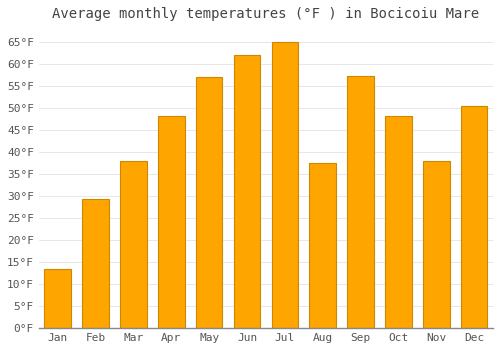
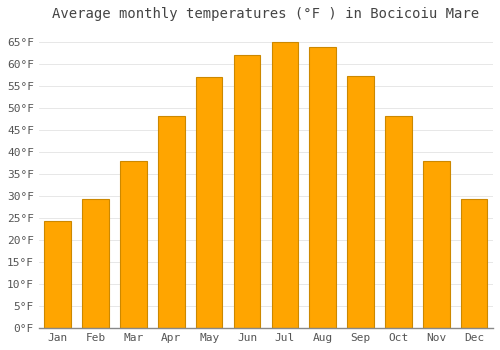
Jan: 13.5°F -> 24.3°F
Aug: 37.5°F -> 63.9°F
Dec: 50.5°F -> 29.3°F
